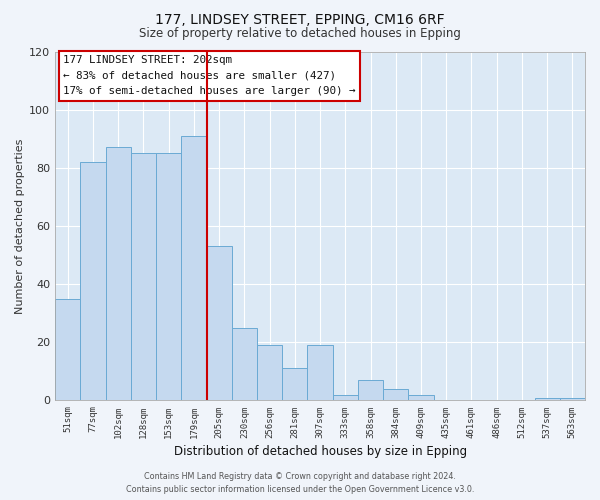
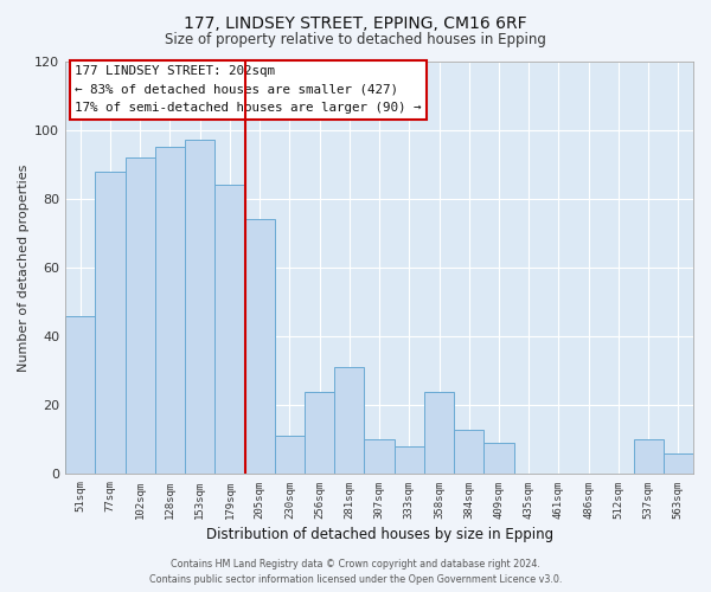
51sqm: 35 -> 46
77sqm: 82 -> 88
102sqm: 87 -> 92
128sqm: 85 -> 95
153sqm: 85 -> 97
179sqm: 91 -> 84
205sqm: 53 -> 74
230sqm: 25 -> 11
256sqm: 19 -> 24
281sqm: 11 -> 31
307sqm: 19 -> 10
333sqm: 2 -> 8
358sqm: 7 -> 24
384sqm: 4 -> 13
409sqm: 2 -> 9
537sqm: 1 -> 10
563sqm: 1 -> 6
